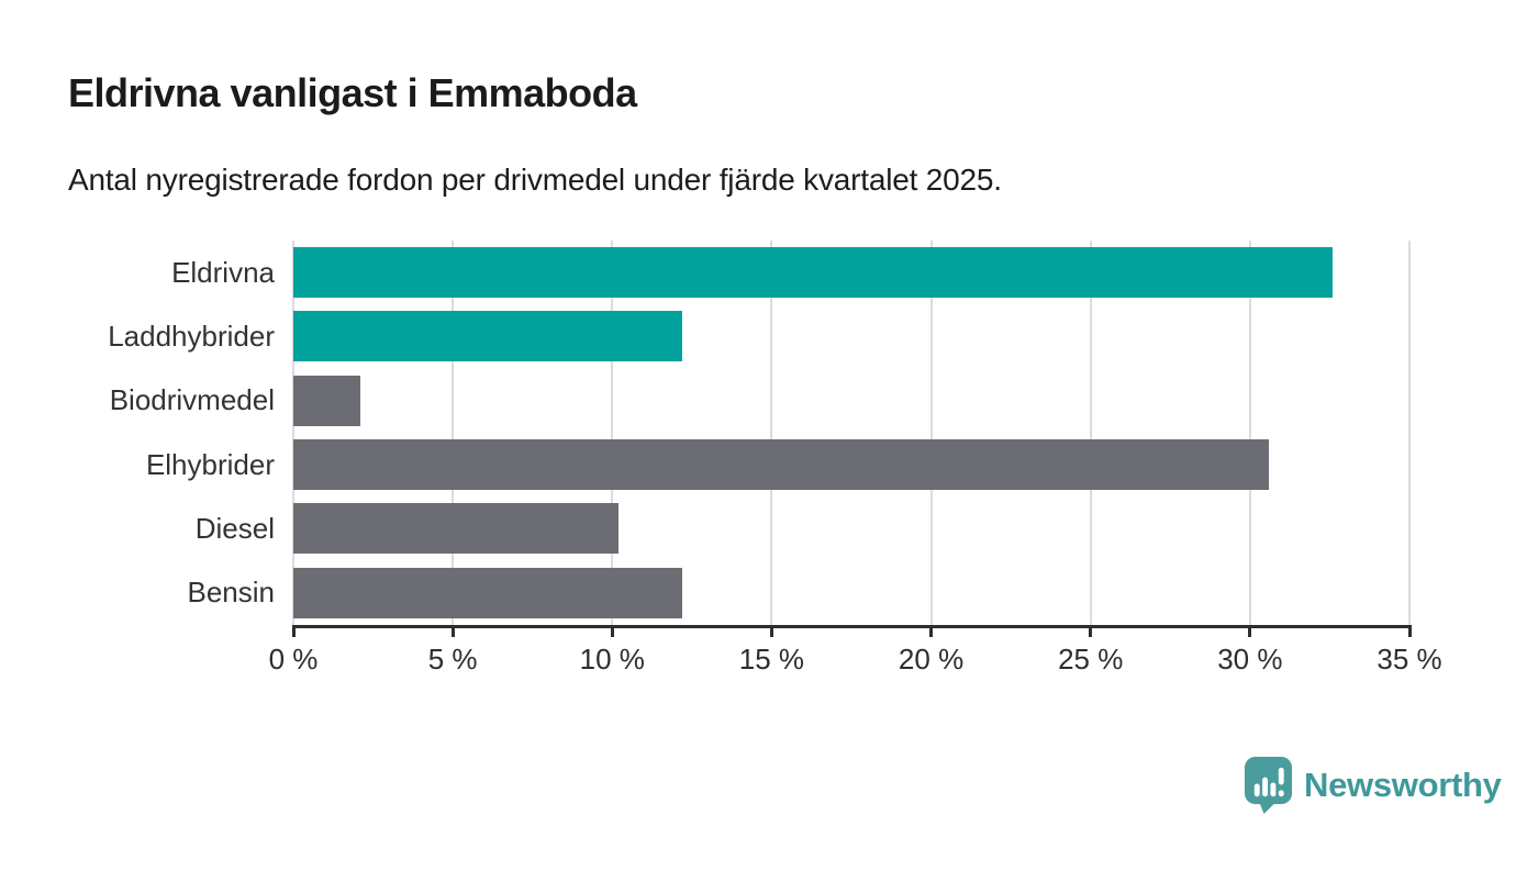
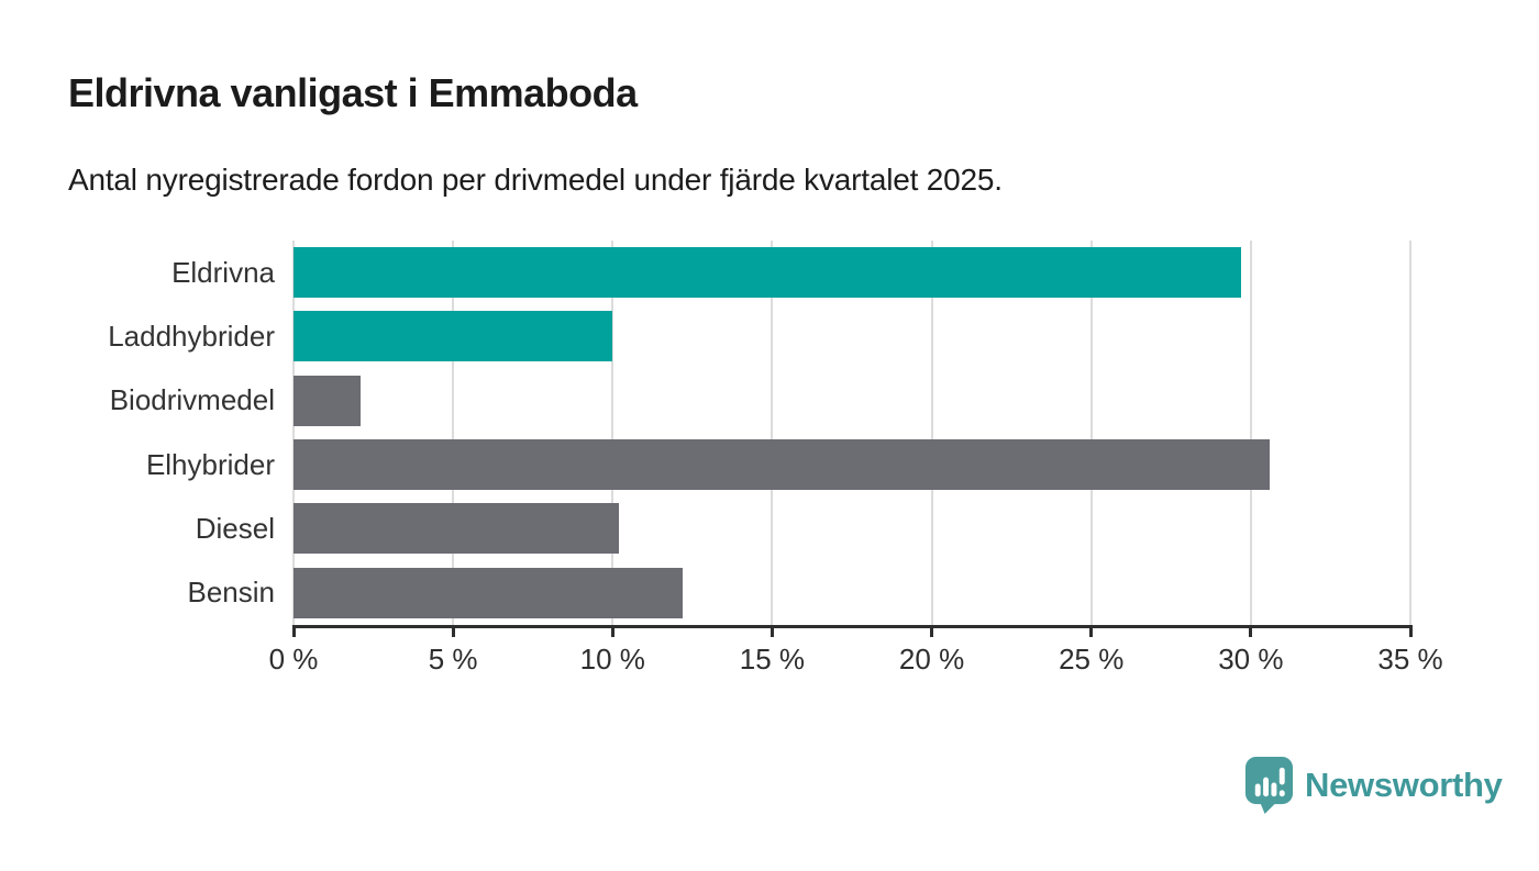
Eldrivna: 32.6% -> 29.7%
Laddhybrider: 12.2% -> 10.0%
